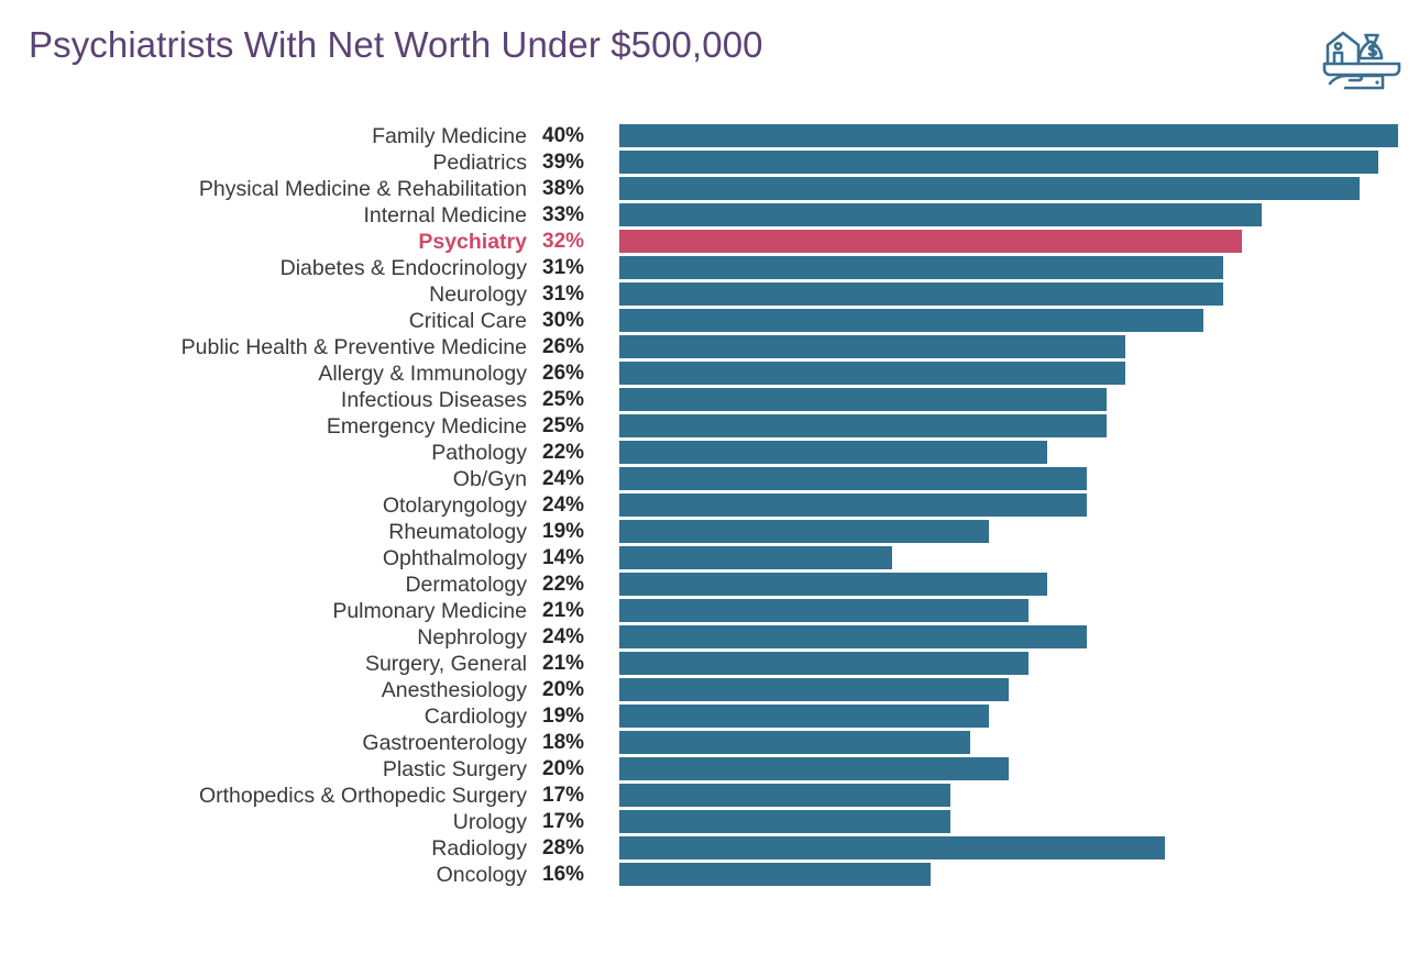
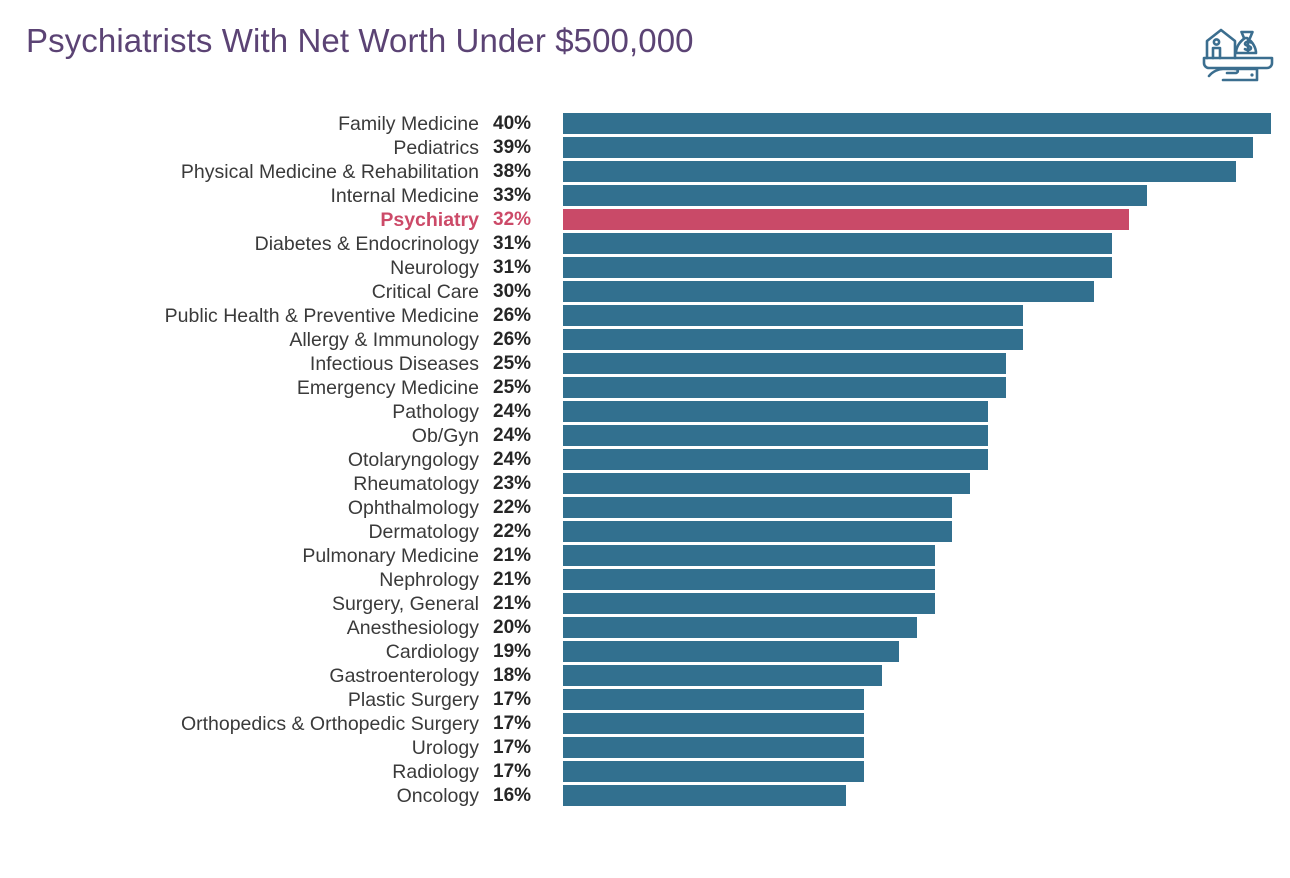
Pathology: 22% -> 24%
Rheumatology: 19% -> 23%
Ophthalmology: 14% -> 22%
Nephrology: 24% -> 21%
Plastic Surgery: 20% -> 17%
Radiology: 28% -> 17%
